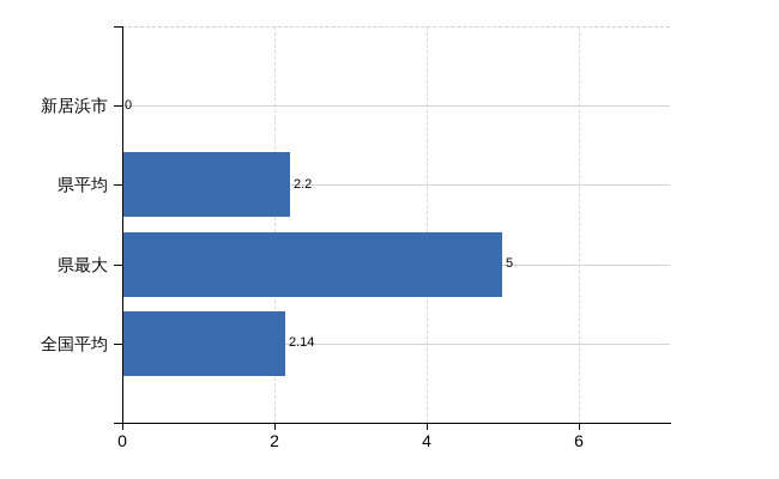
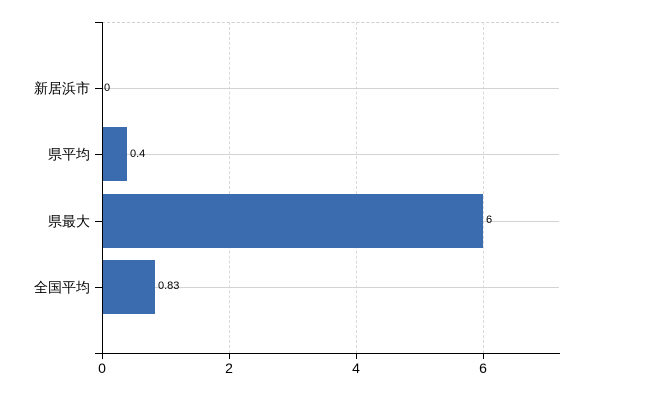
県平均: 2.2 -> 0.4
県最大: 5 -> 6
全国平均: 2.14 -> 0.83
